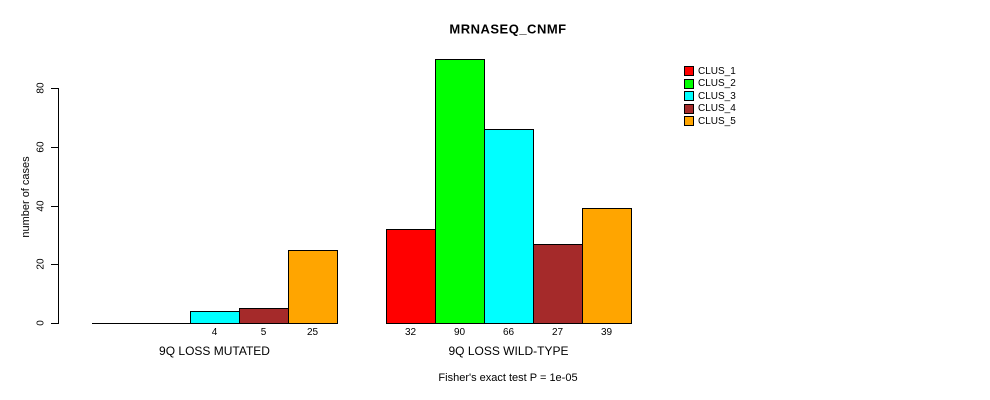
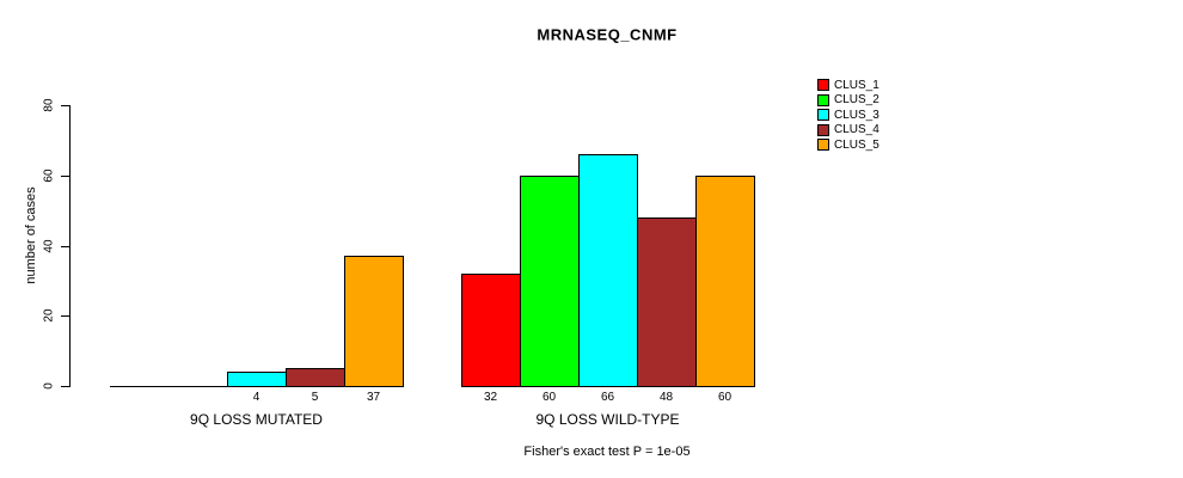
CLUS_5/9Q LOSS MUTATED: 25 -> 37
CLUS_2/9Q LOSS WILD-TYPE: 90 -> 60
CLUS_4/9Q LOSS WILD-TYPE: 27 -> 48
CLUS_5/9Q LOSS WILD-TYPE: 39 -> 60
